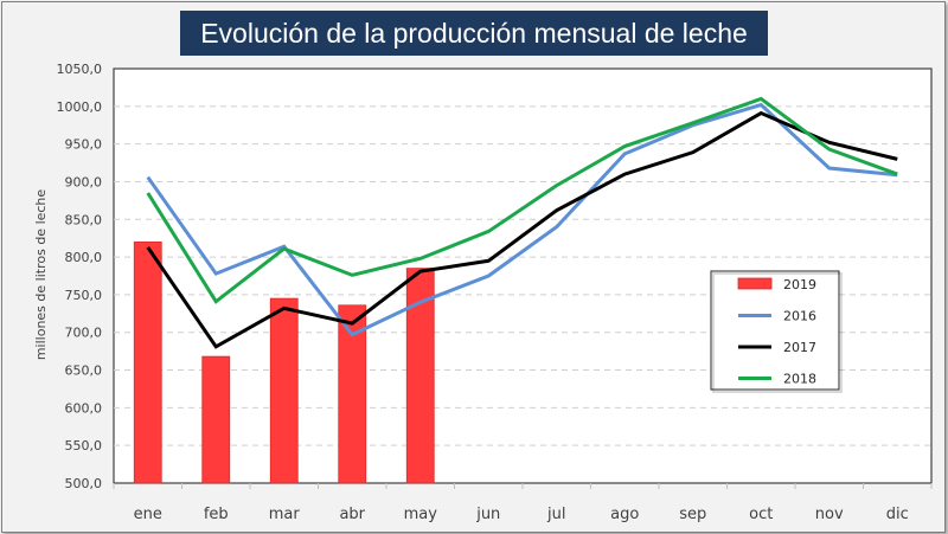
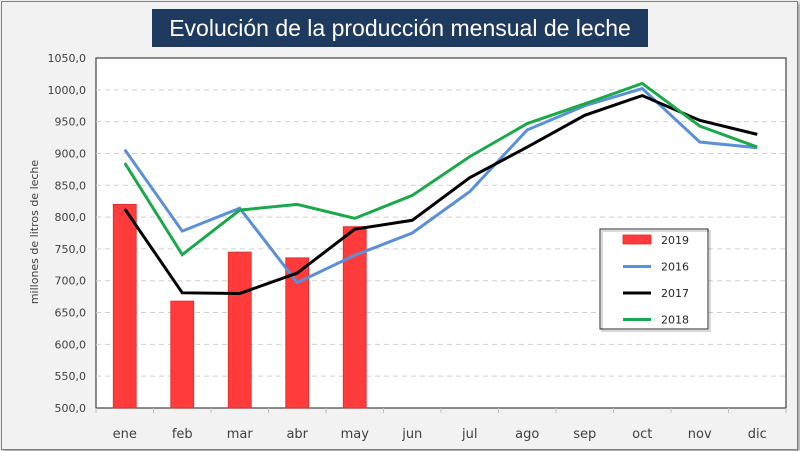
2017/mar: 730 -> 680
2018/abr: 780 -> 820
2017/sep: 940 -> 960
